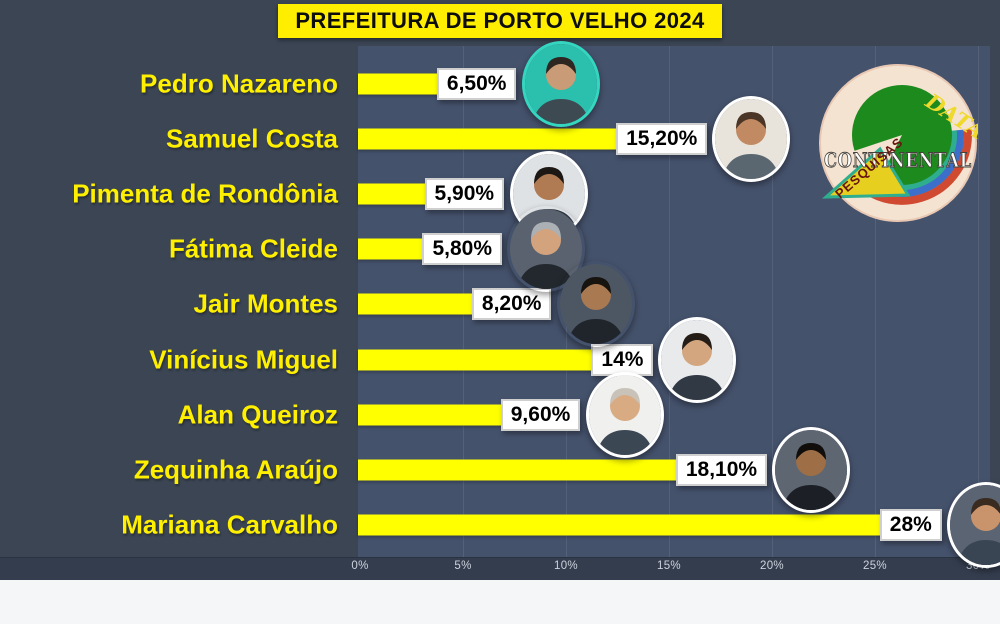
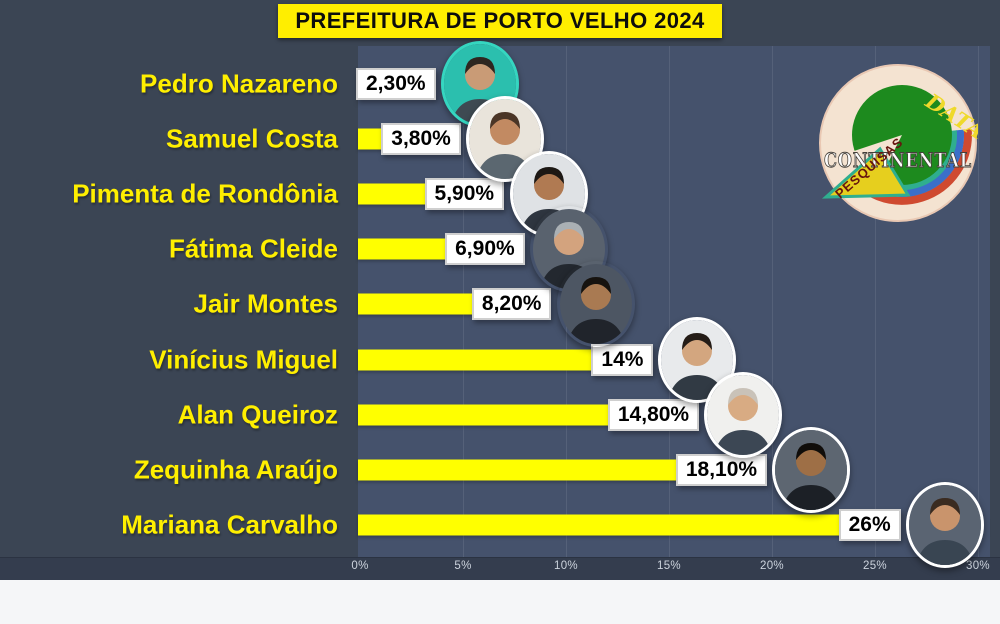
Pedro Nazareno: 6,50% -> 2,30%
Samuel Costa: 15,20% -> 3,80%
Fátima Cleide: 5,80% -> 6,90%
Alan Queiroz: 9,60% -> 14,80%
Mariana Carvalho: 28% -> 26%
